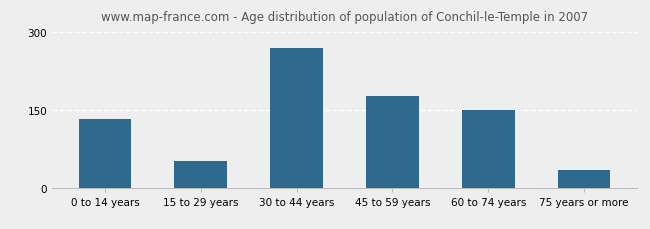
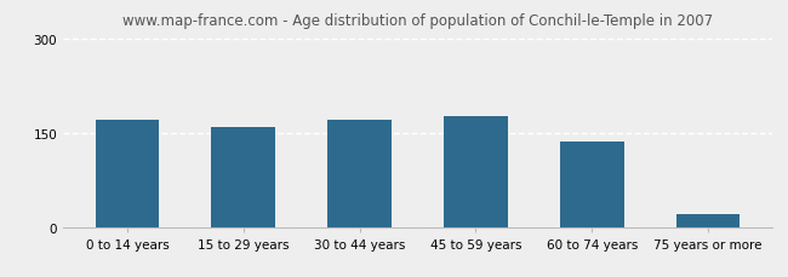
0 to 14 years: 132 -> 170
15 to 29 years: 52 -> 159
30 to 44 years: 268 -> 171
60 to 74 years: 150 -> 136
75 years or more: 34 -> 20
